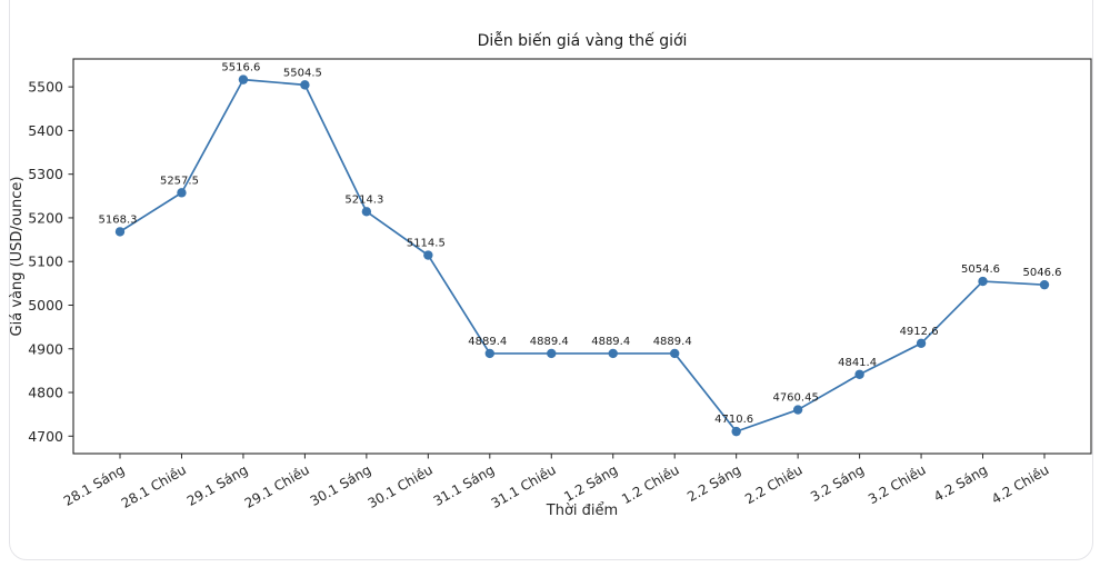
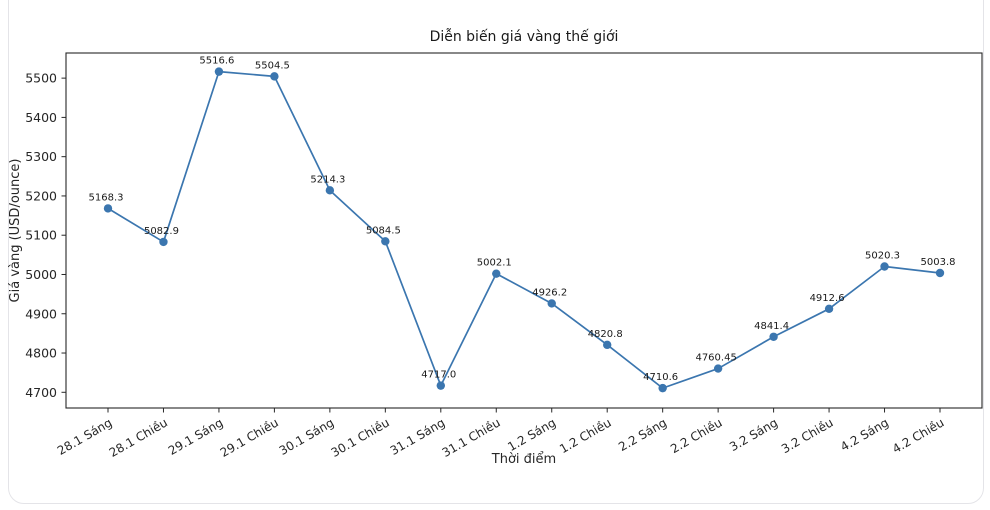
28.1 Chiều: 5257.5 -> 5082.9
30.1 Chiều: 5114.5 -> 5084.5
31.1 Sáng: 4889.4 -> 4717.0
31.1 Chiều: 4889.4 -> 5002.1
1.2 Sáng: 4889.4 -> 4926.2
1.2 Chiều: 4889.4 -> 4820.8
4.2 Sáng: 5054.6 -> 5020.3
4.2 Chiều: 5046.6 -> 5003.8
